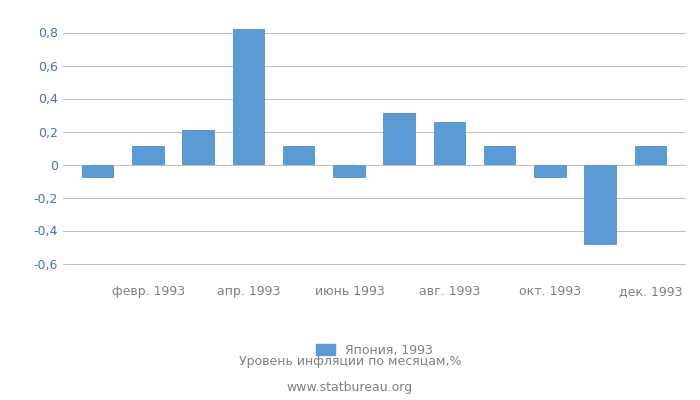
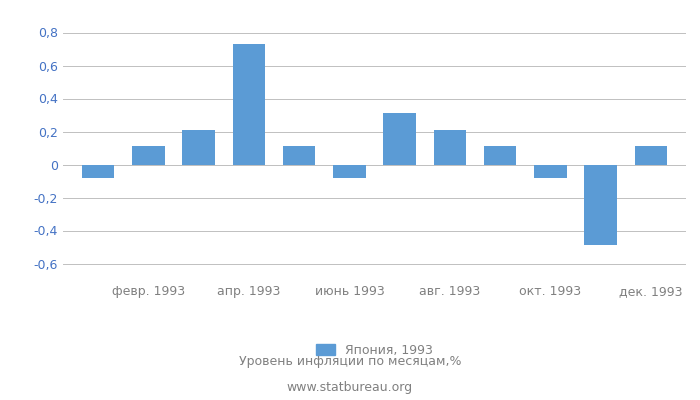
апр. 1993: 0,82 -> 0,73
авг. 1993: 0,26 -> 0,21
